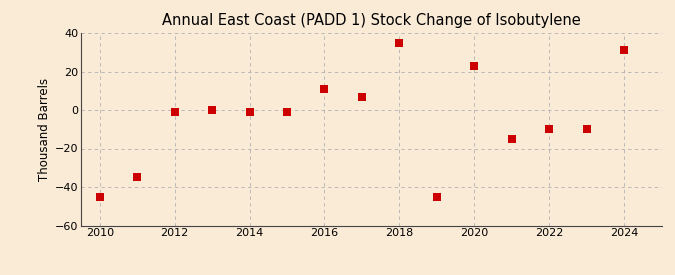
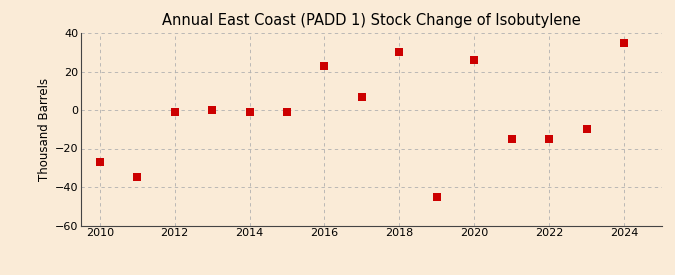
2010: -45 -> -27
2016: 11 -> 23
2018: 35 -> 30
2020: 23 -> 26
2022: -10 -> -15
2024: 31 -> 35
